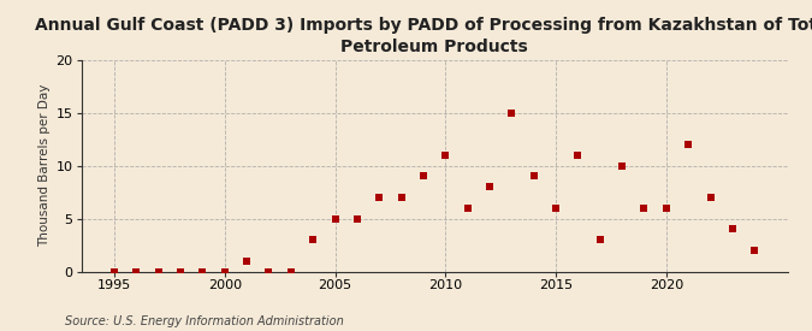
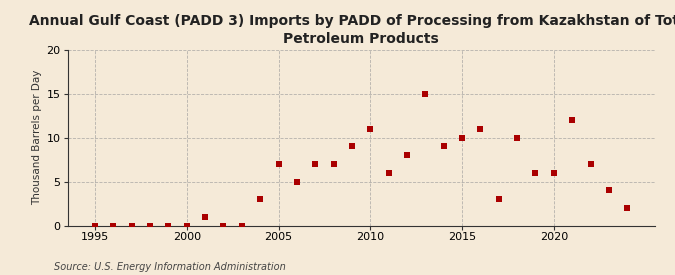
2005: 5 -> 7
2015: 6 -> 10
